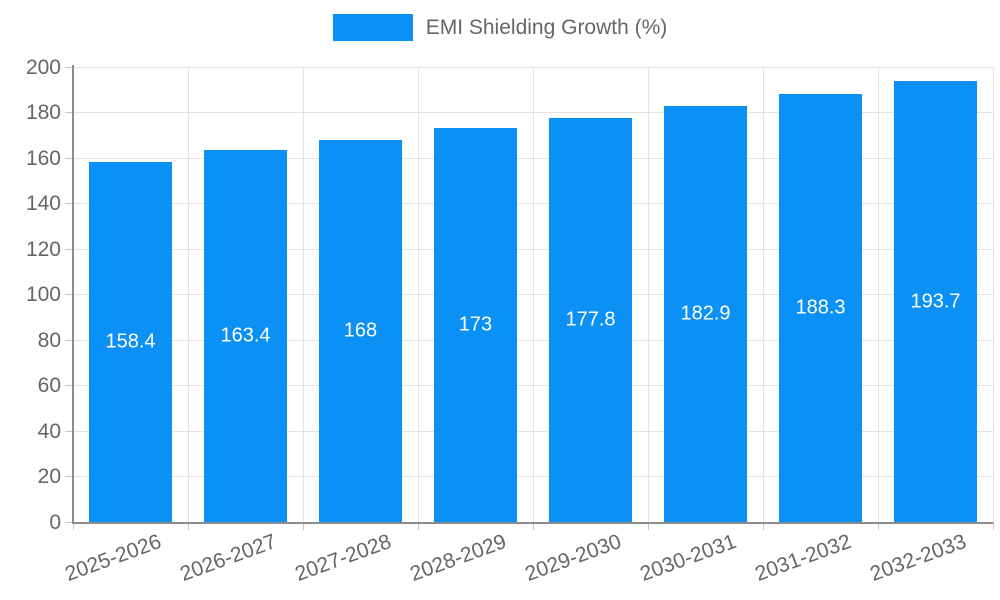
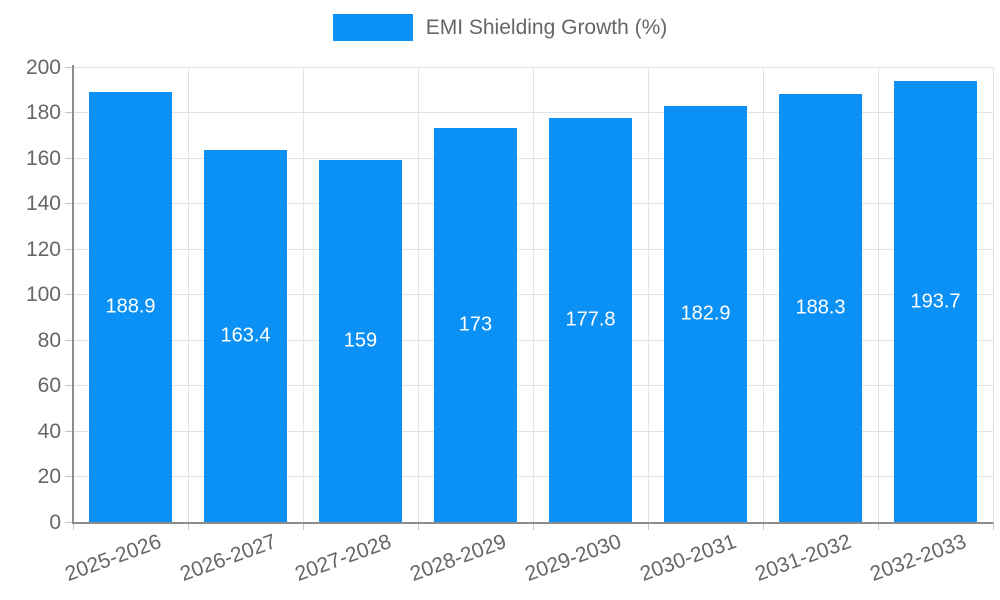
2025-2026: 158.4 -> 188.9
2027-2028: 168 -> 159
